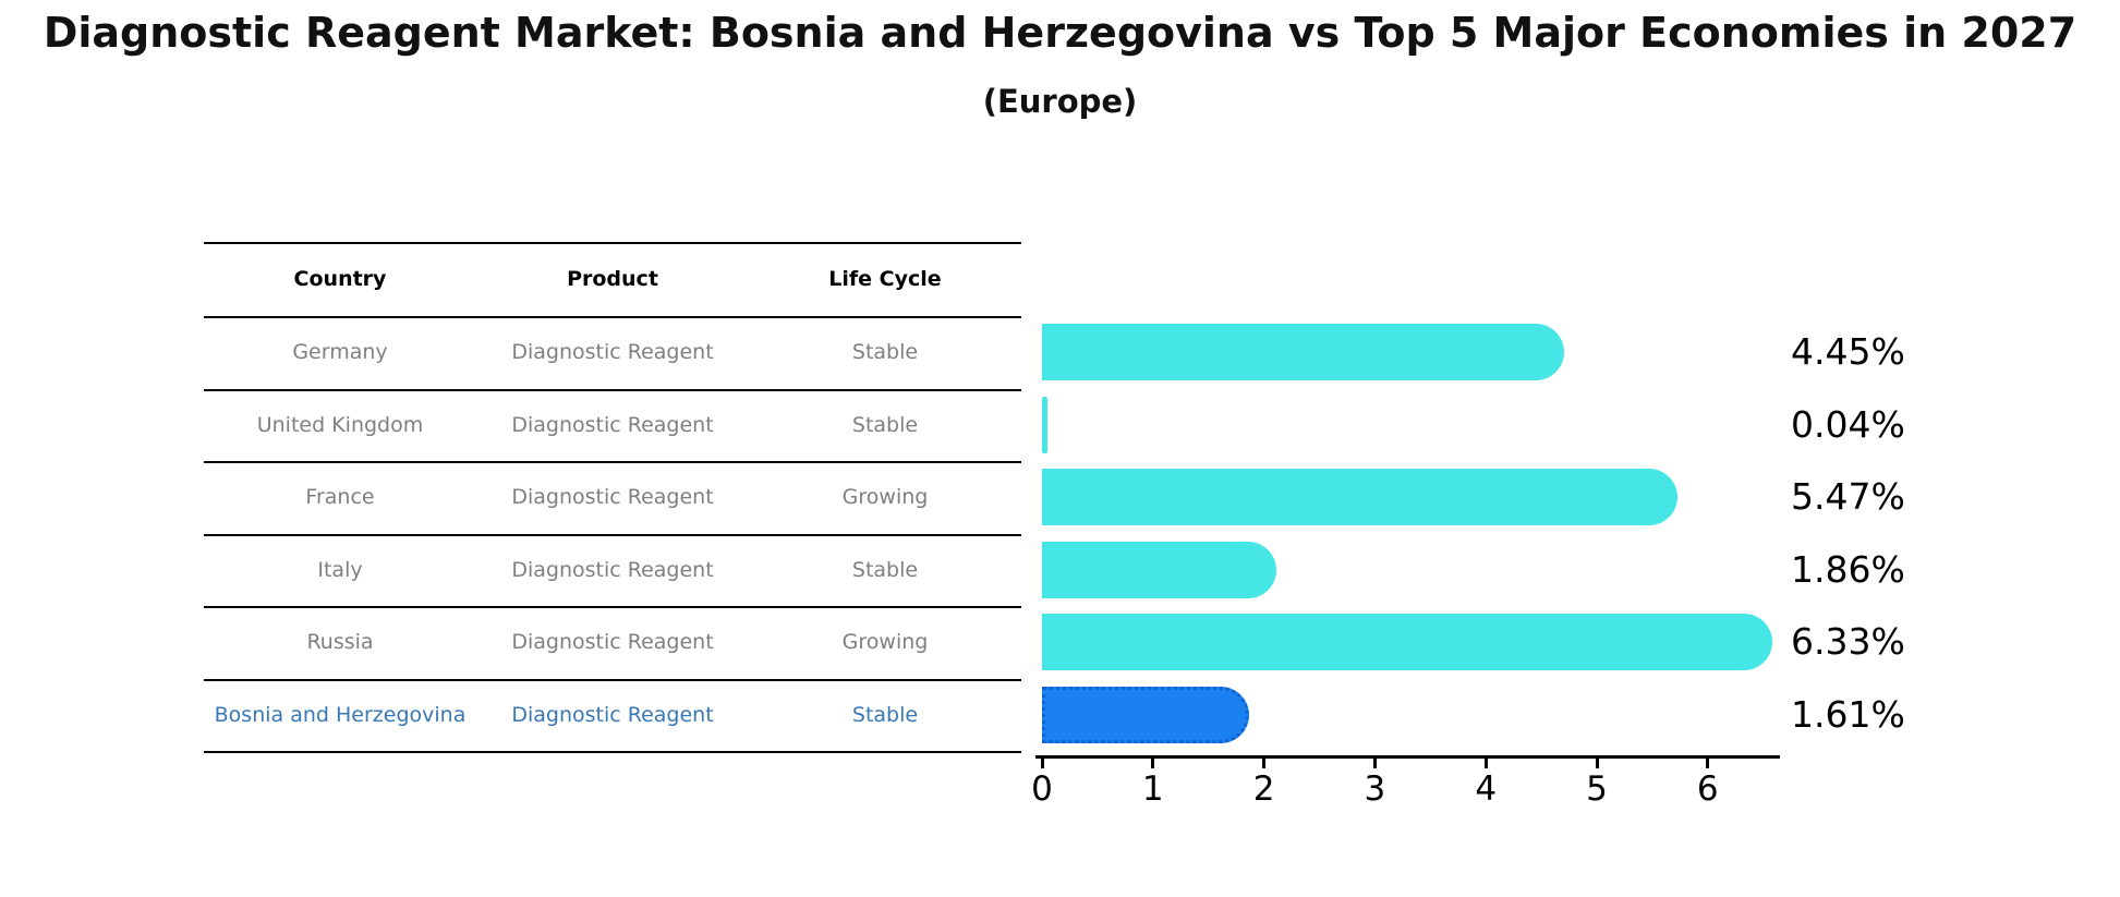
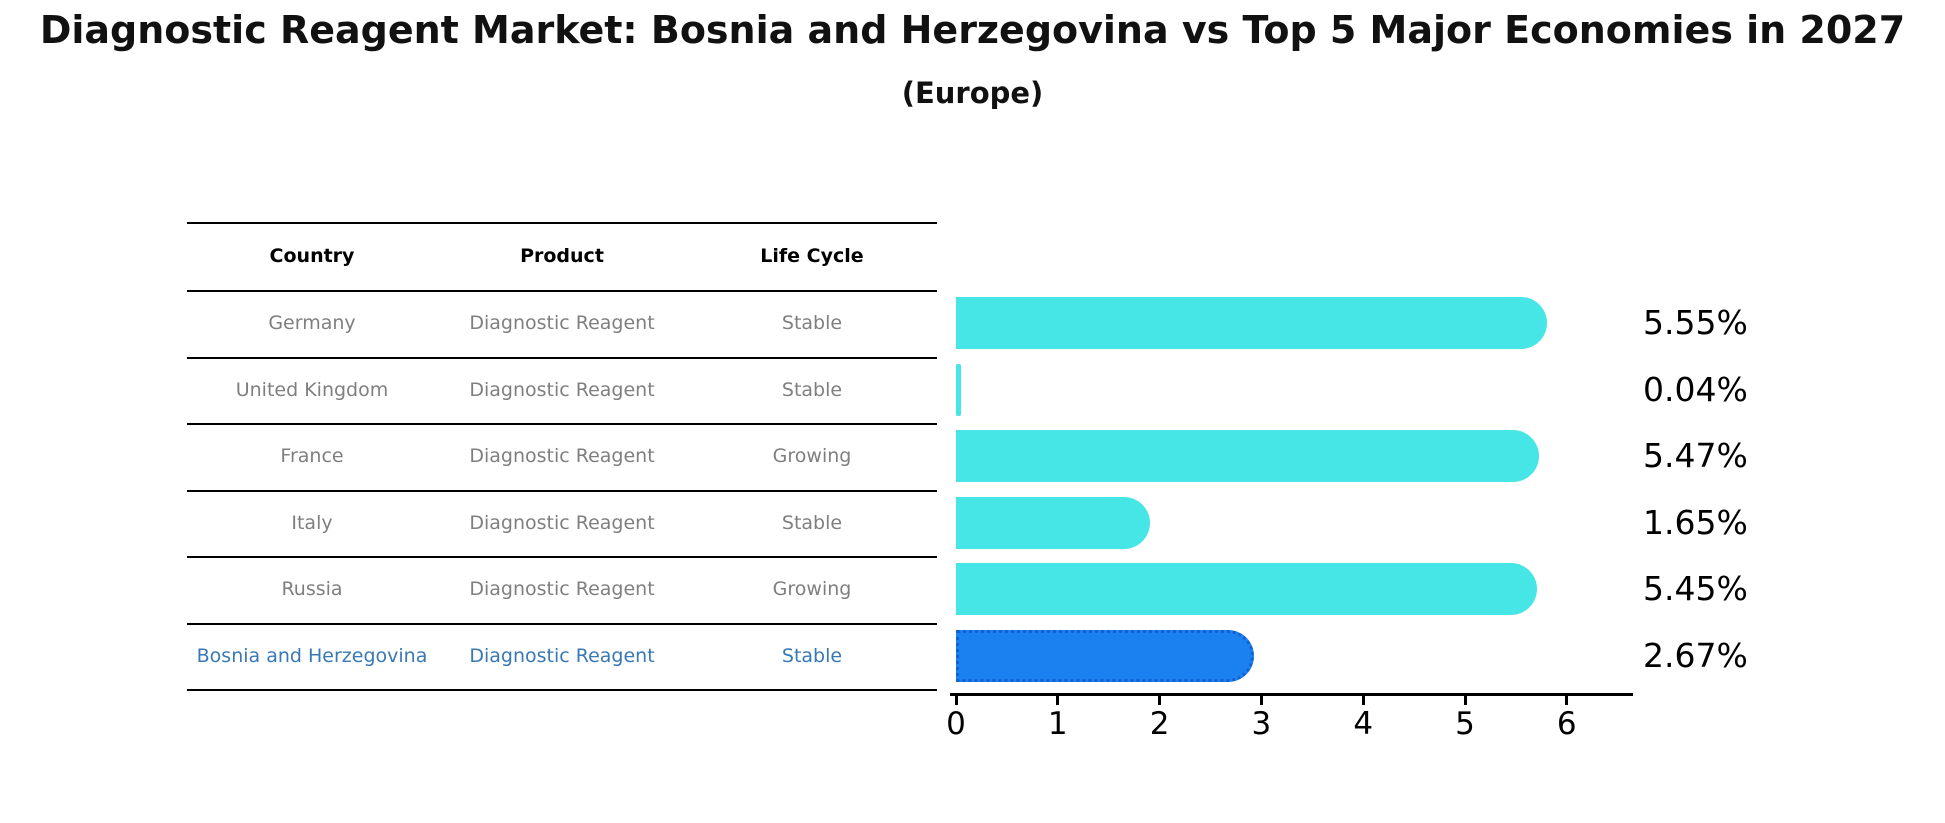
Germany: 4.45% -> 5.55%
Italy: 1.86% -> 1.65%
Russia: 6.33% -> 5.45%
Bosnia and Herzegovina: 1.61% -> 2.67%
